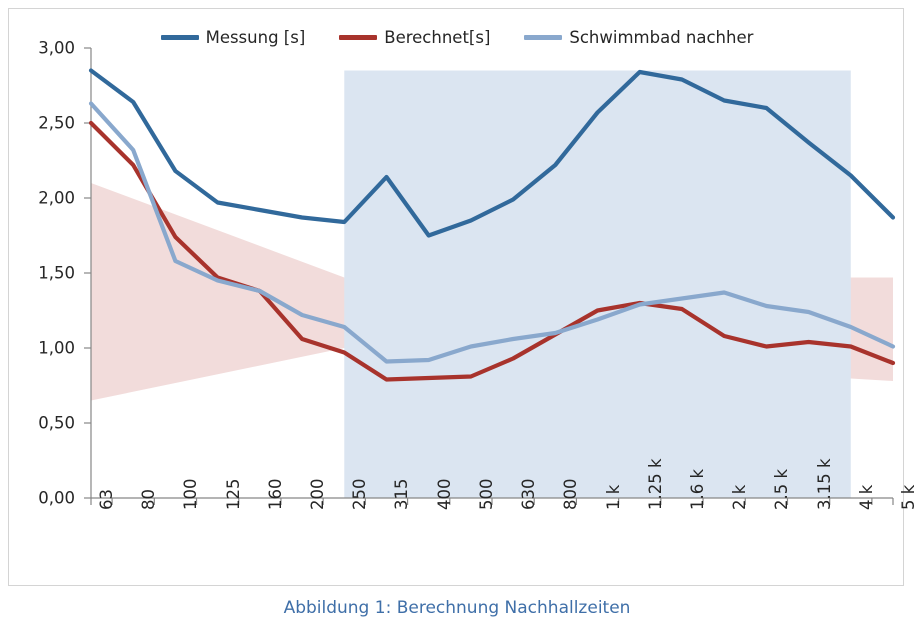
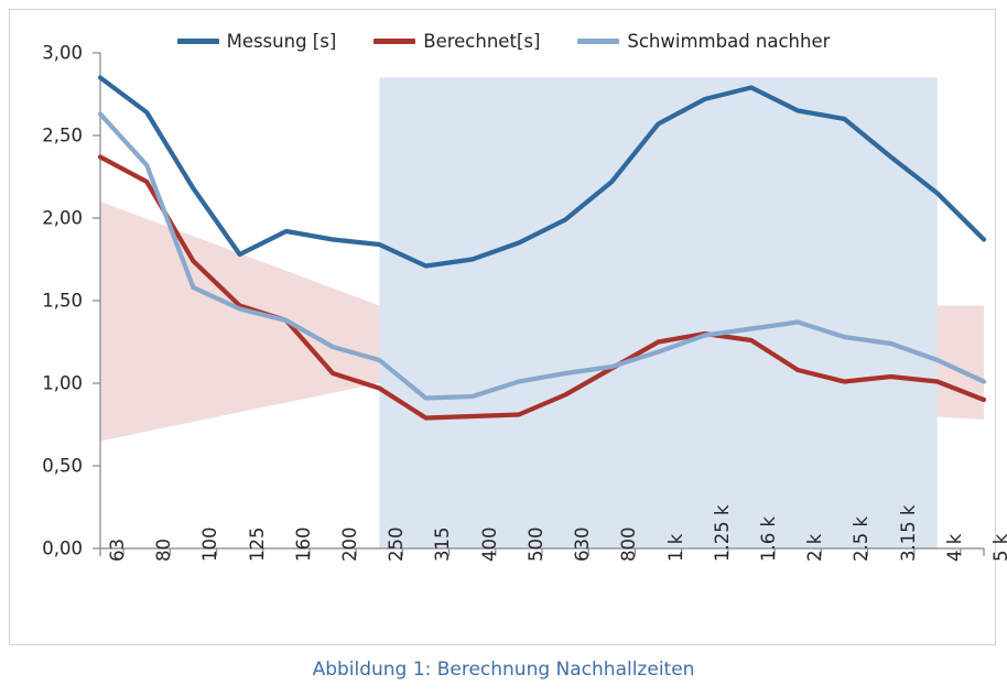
Berechnet[s]/63: 2,50 -> 2,37
Messung [s]/125: 1,97 -> 1,78
Messung [s]/315: 2,14 -> 1,71
Messung [s]/1.25 k: 2,84 -> 2,72
